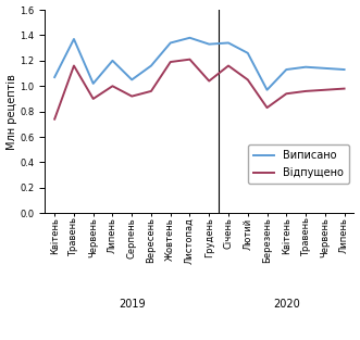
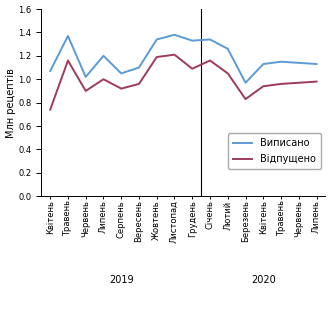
Виписано/Вересень: 1.16 -> 1.10
Відпущено/Грудень: 1.04 -> 1.09
